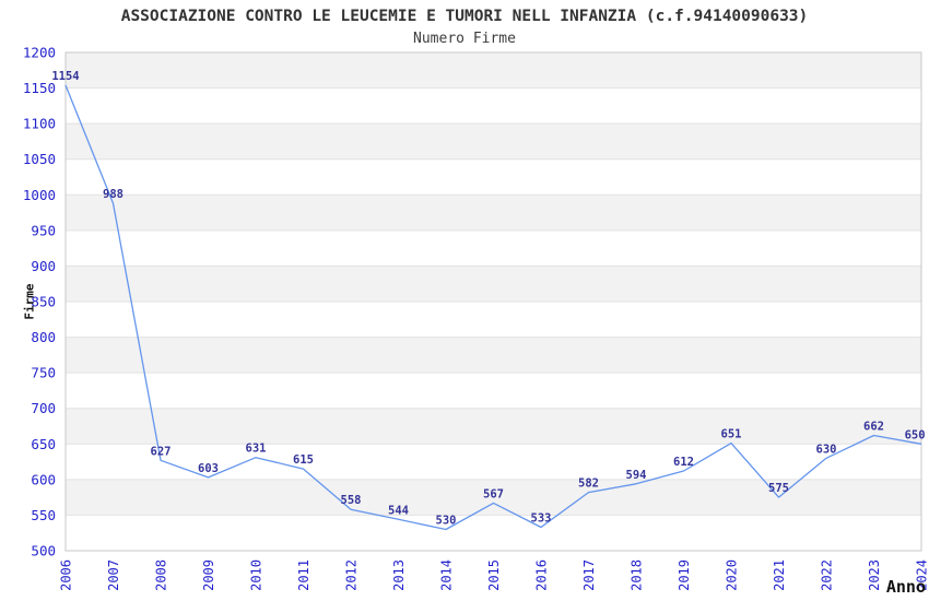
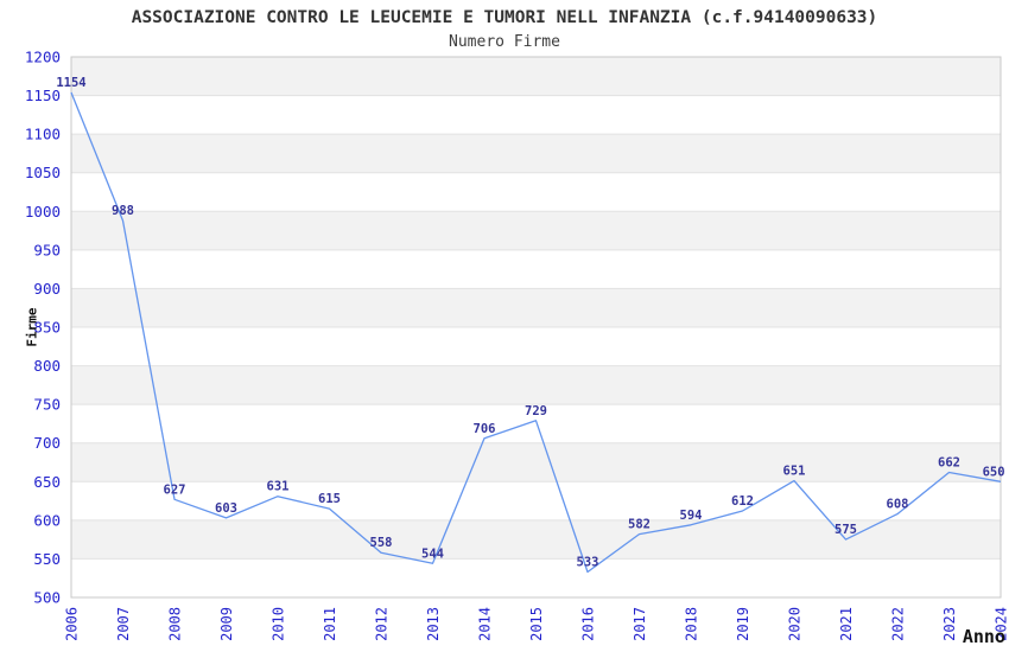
2014: 530 -> 706
2015: 567 -> 729
2022: 630 -> 608
